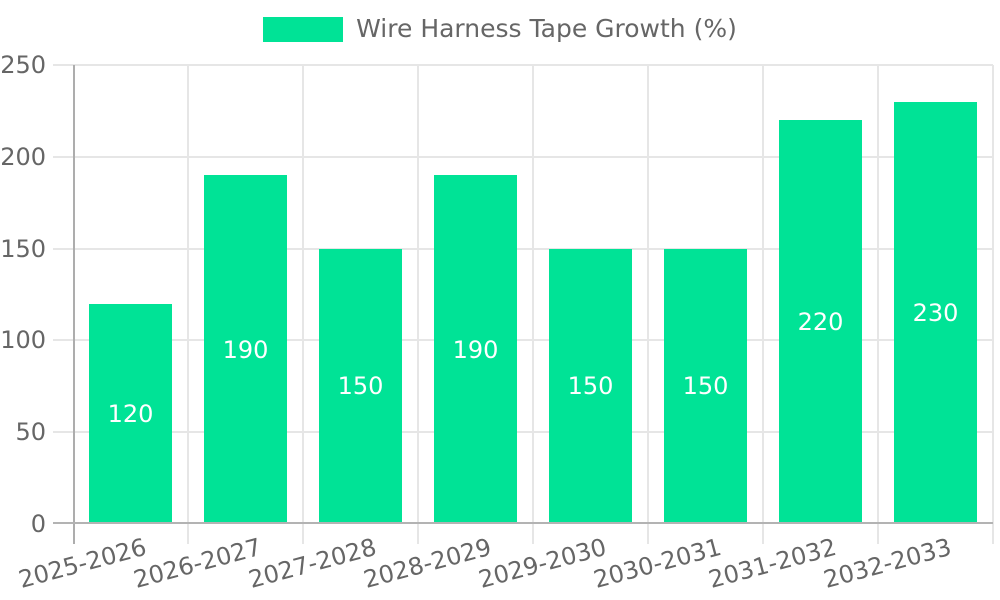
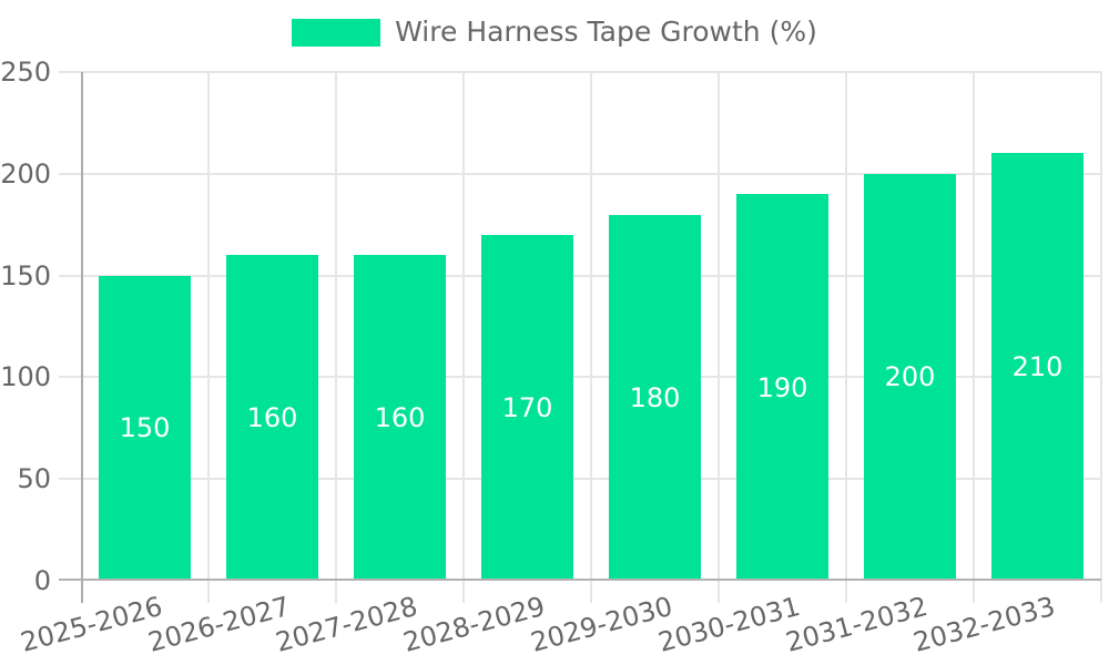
2025-2026: 120 -> 150
2026-2027: 190 -> 160
2027-2028: 150 -> 160
2028-2029: 190 -> 170
2029-2030: 150 -> 180
2030-2031: 150 -> 190
2031-2032: 220 -> 200
2032-2033: 230 -> 210
